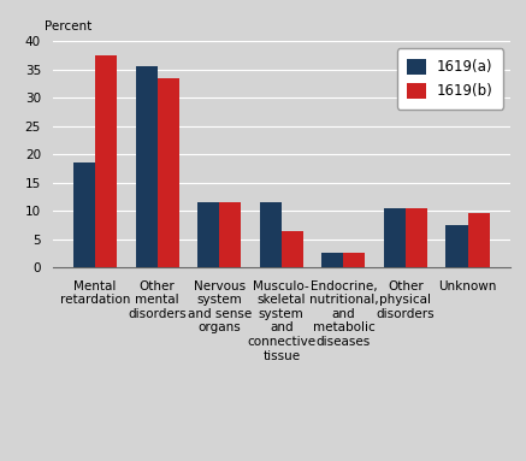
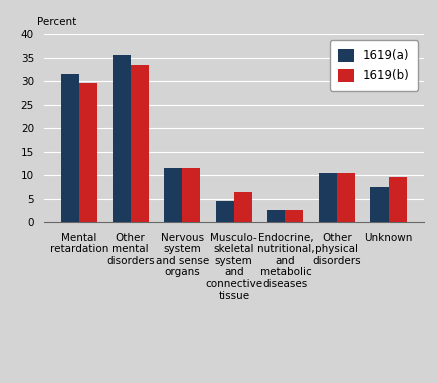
1619(a)/Mental retardation: 18.5 -> 31.6
1619(b)/Mental retardation: 37.5 -> 29.6
1619(a)/Musculo- skeletal system and connective tissue: 11.5 -> 4.6
